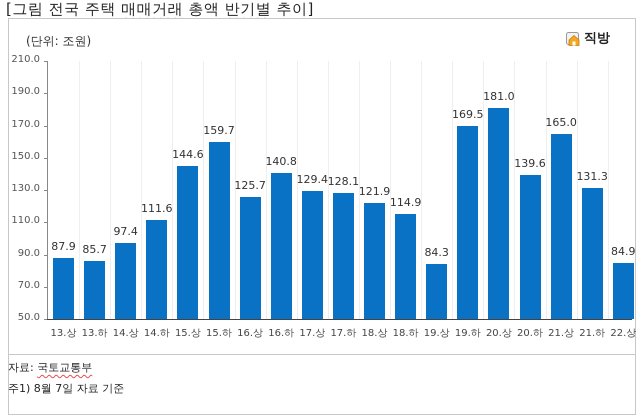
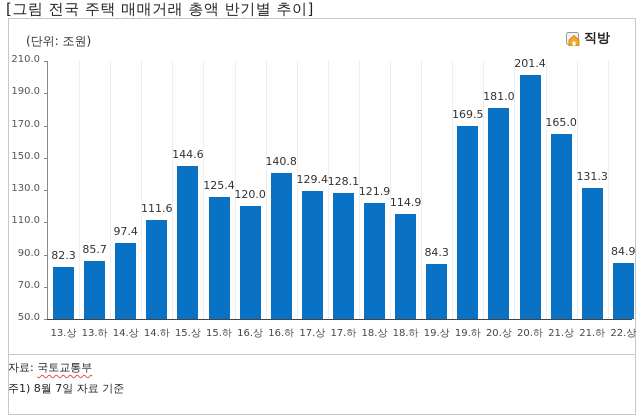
13.상: 87.9 -> 82.3
15.하: 159.7 -> 125.4
16.상: 125.7 -> 120.0
20.하: 139.6 -> 201.4
